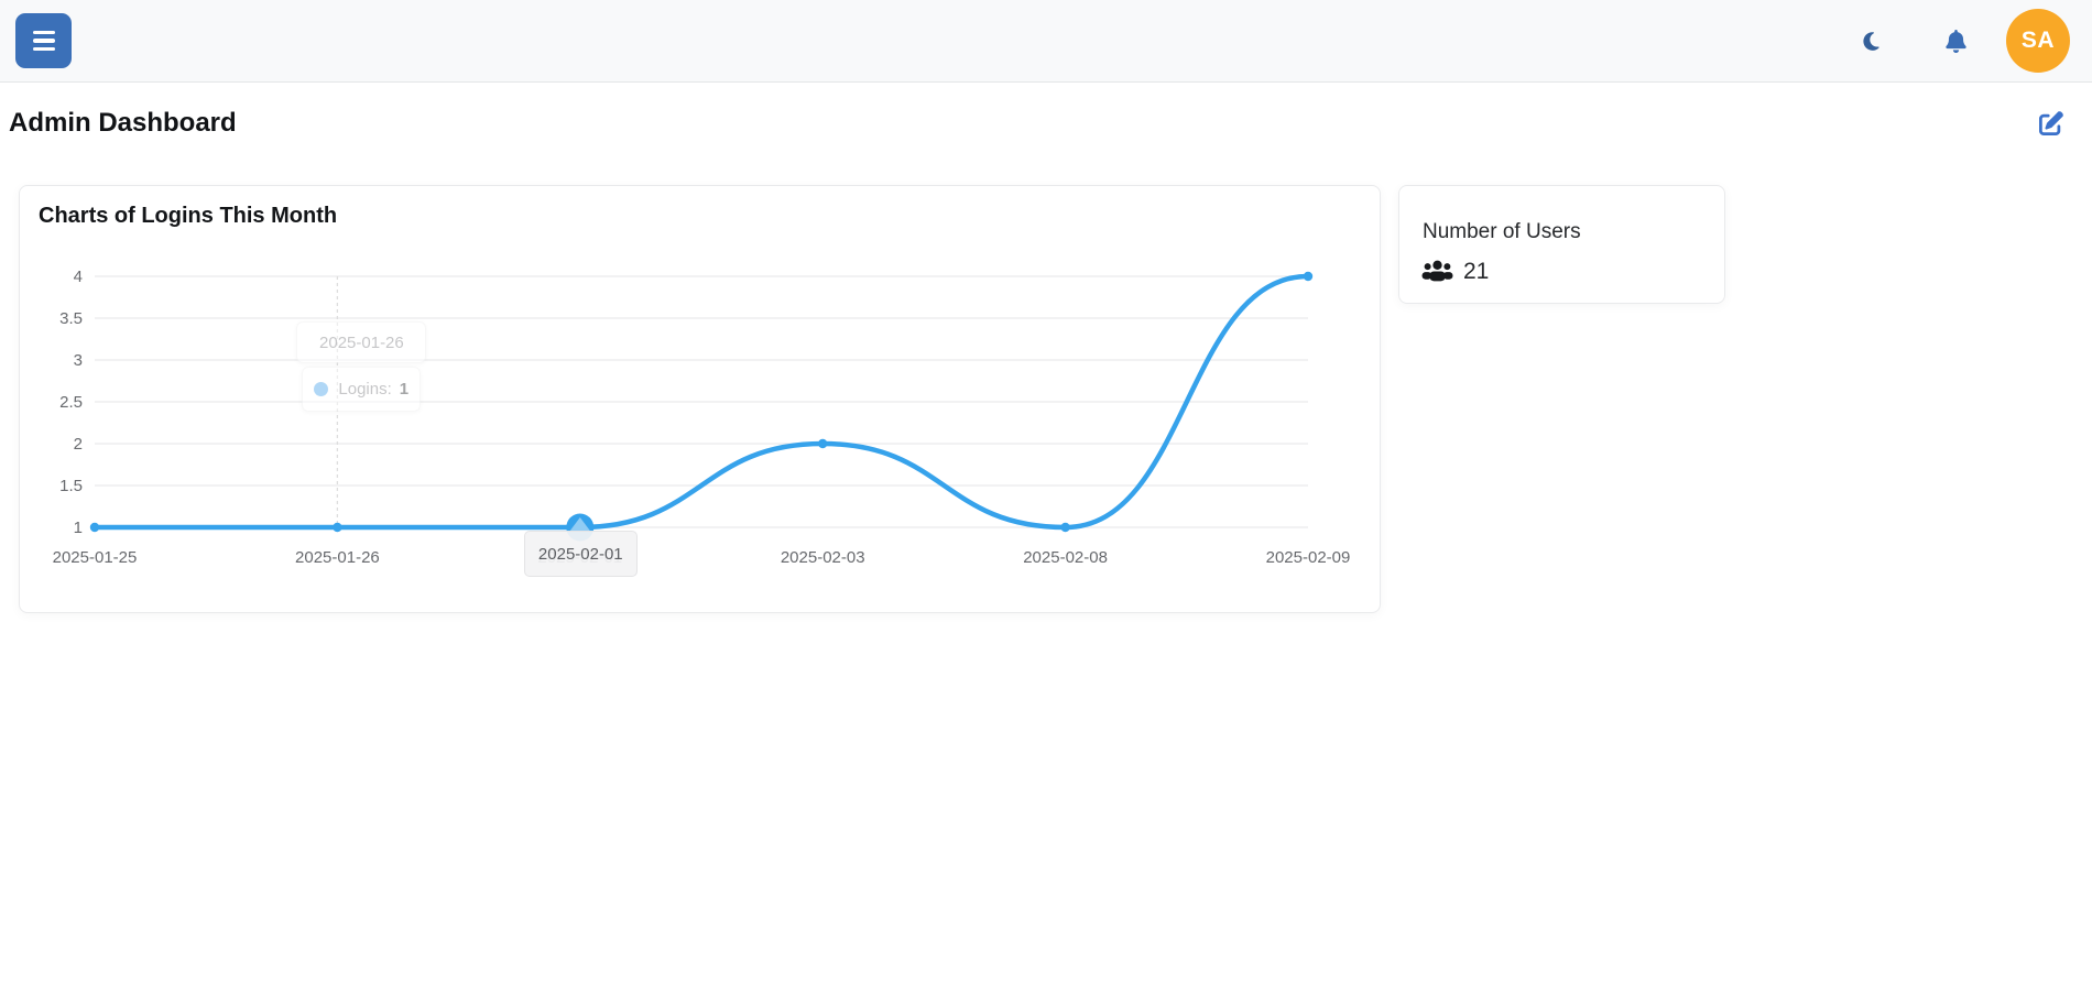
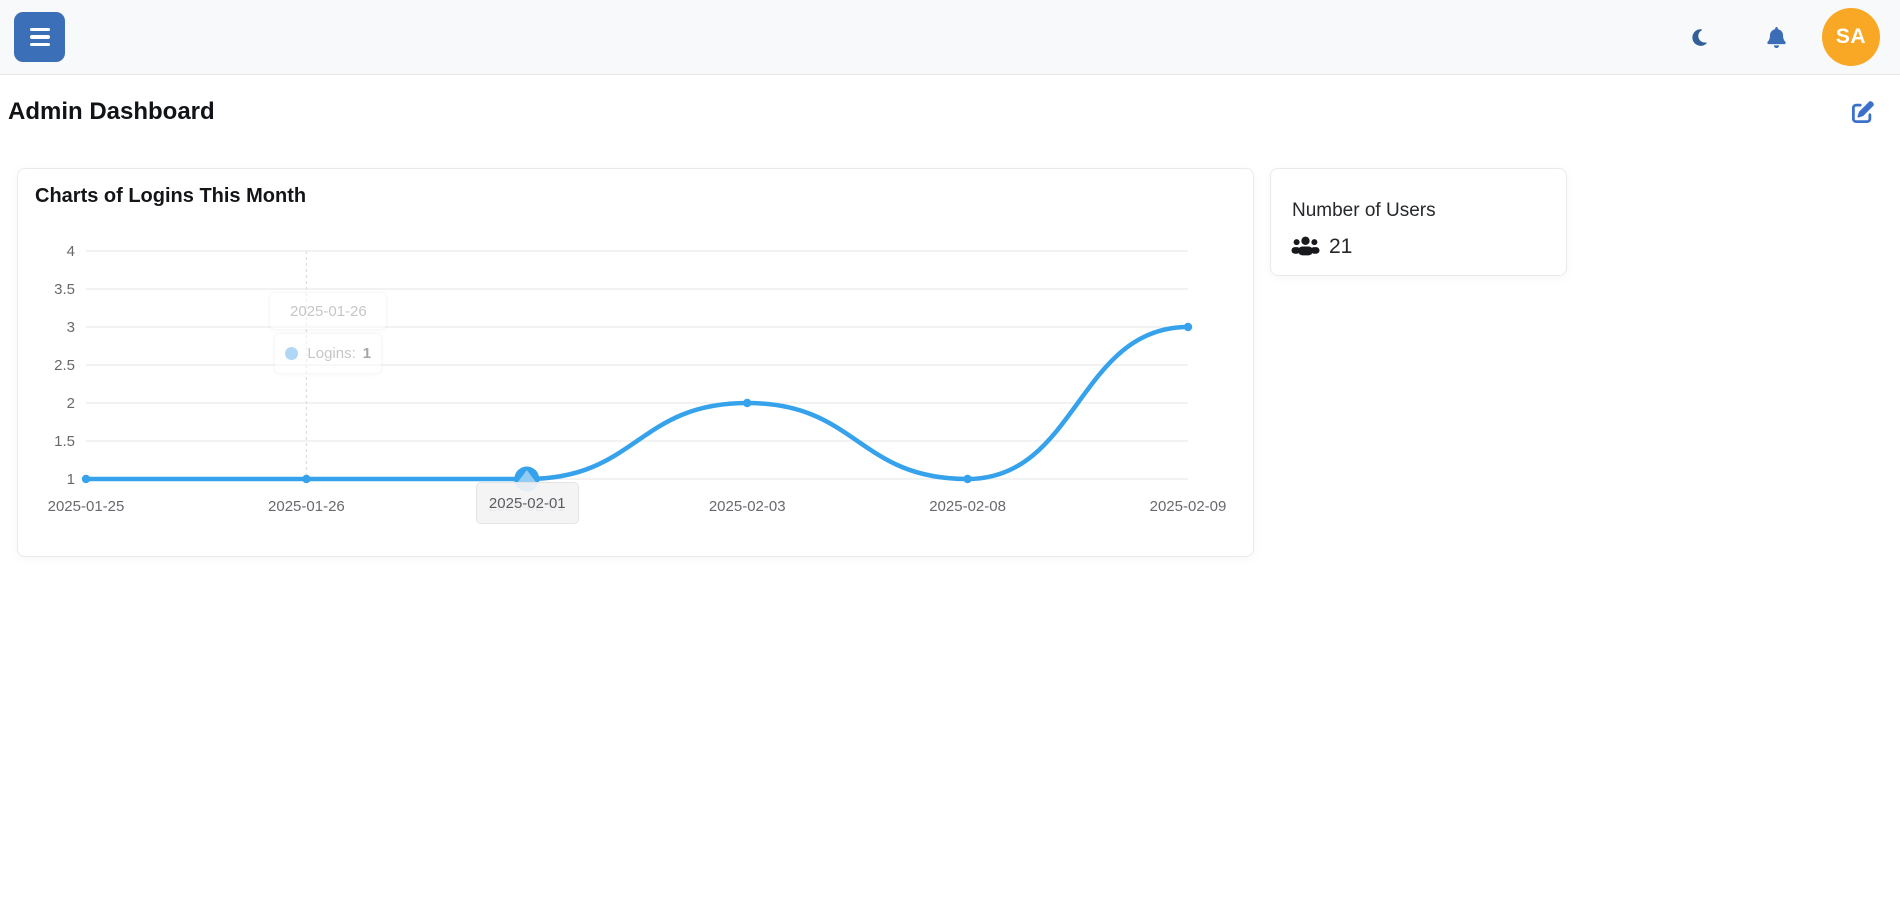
2025-02-09: 4 -> 3
